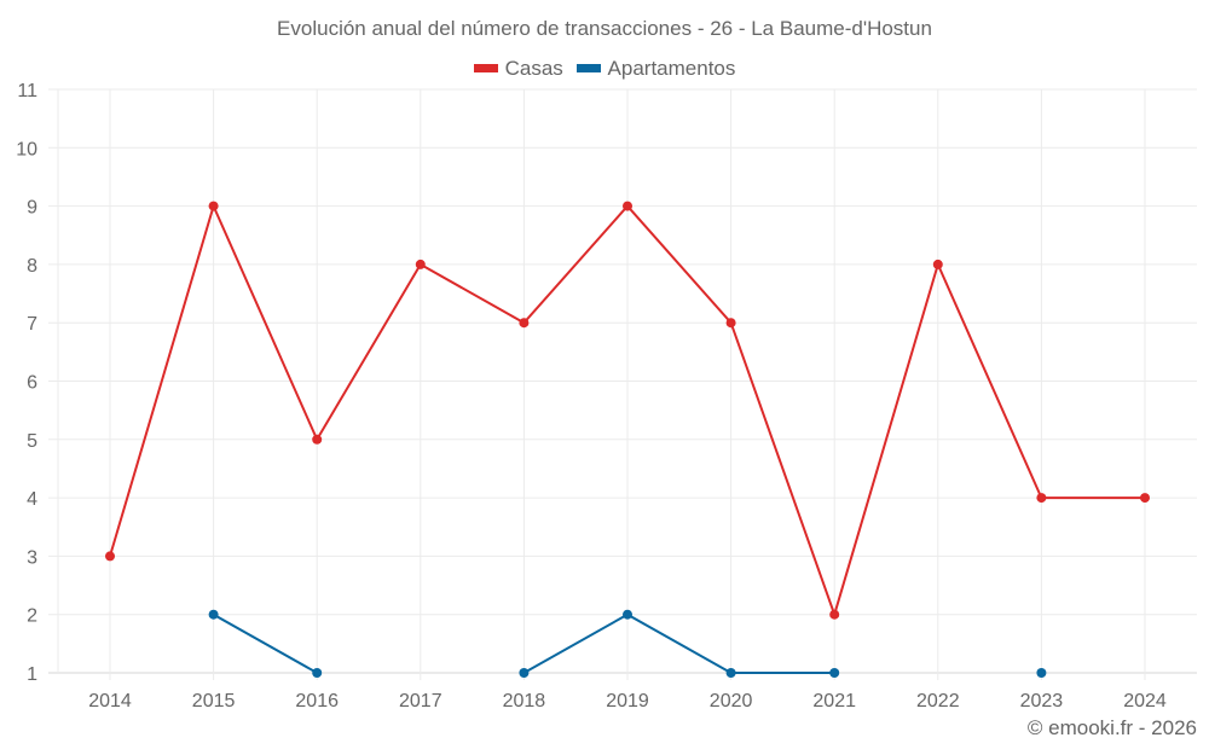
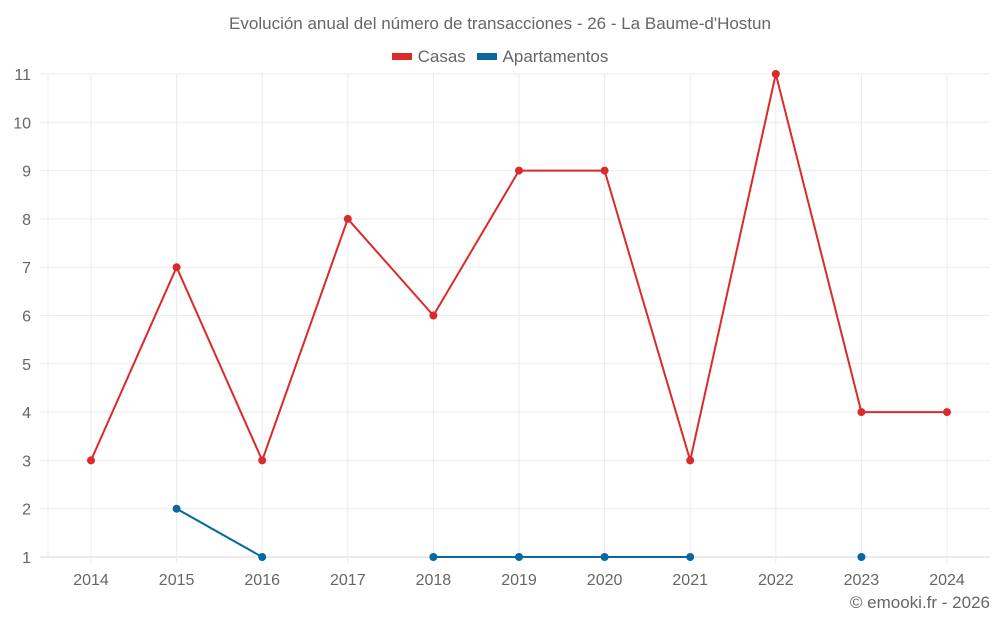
Casas/2015: 9 -> 7
Casas/2016: 5 -> 3
Casas/2018: 7 -> 6
Apartamentos/2019: 2 -> 1
Casas/2020: 7 -> 9
Casas/2021: 2 -> 3
Casas/2022: 8 -> 11
